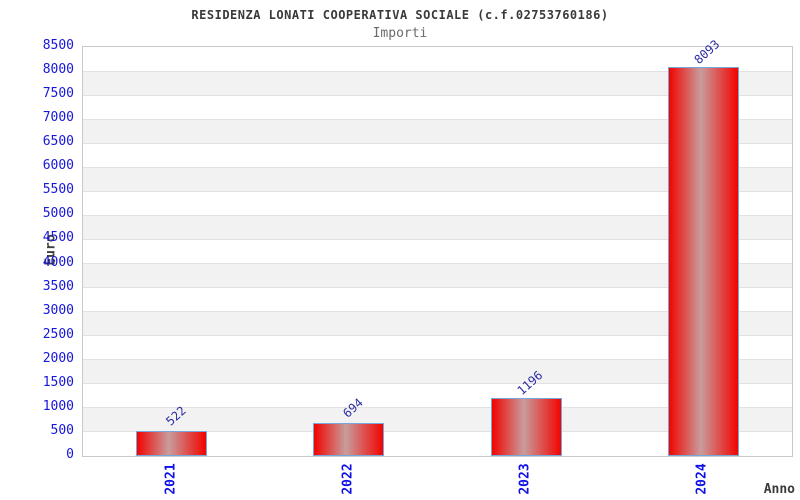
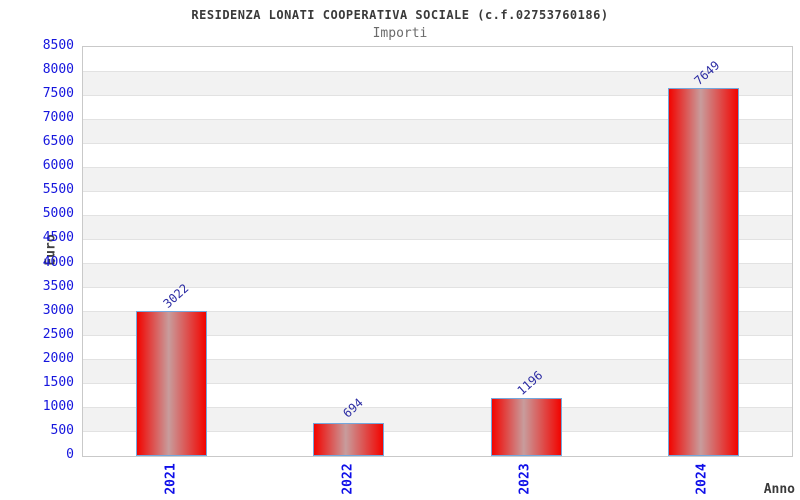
2021: 522 -> 3022
2024: 8093 -> 7649
